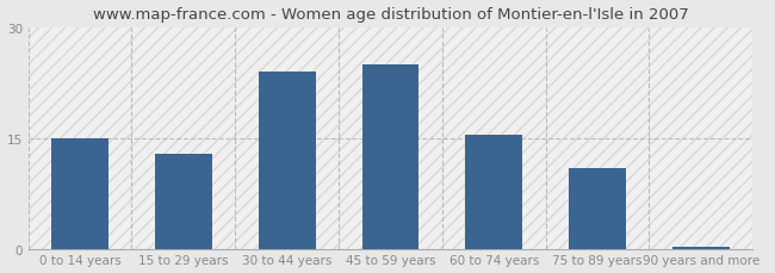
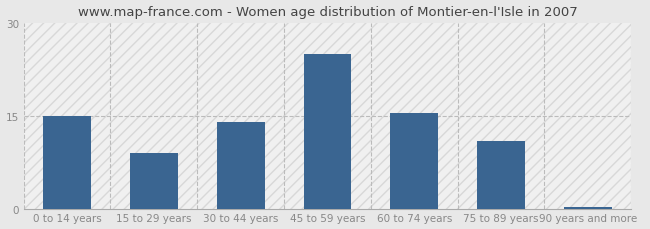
15 to 29 years: 13.0 -> 9.0
30 to 44 years: 24.0 -> 14.0
